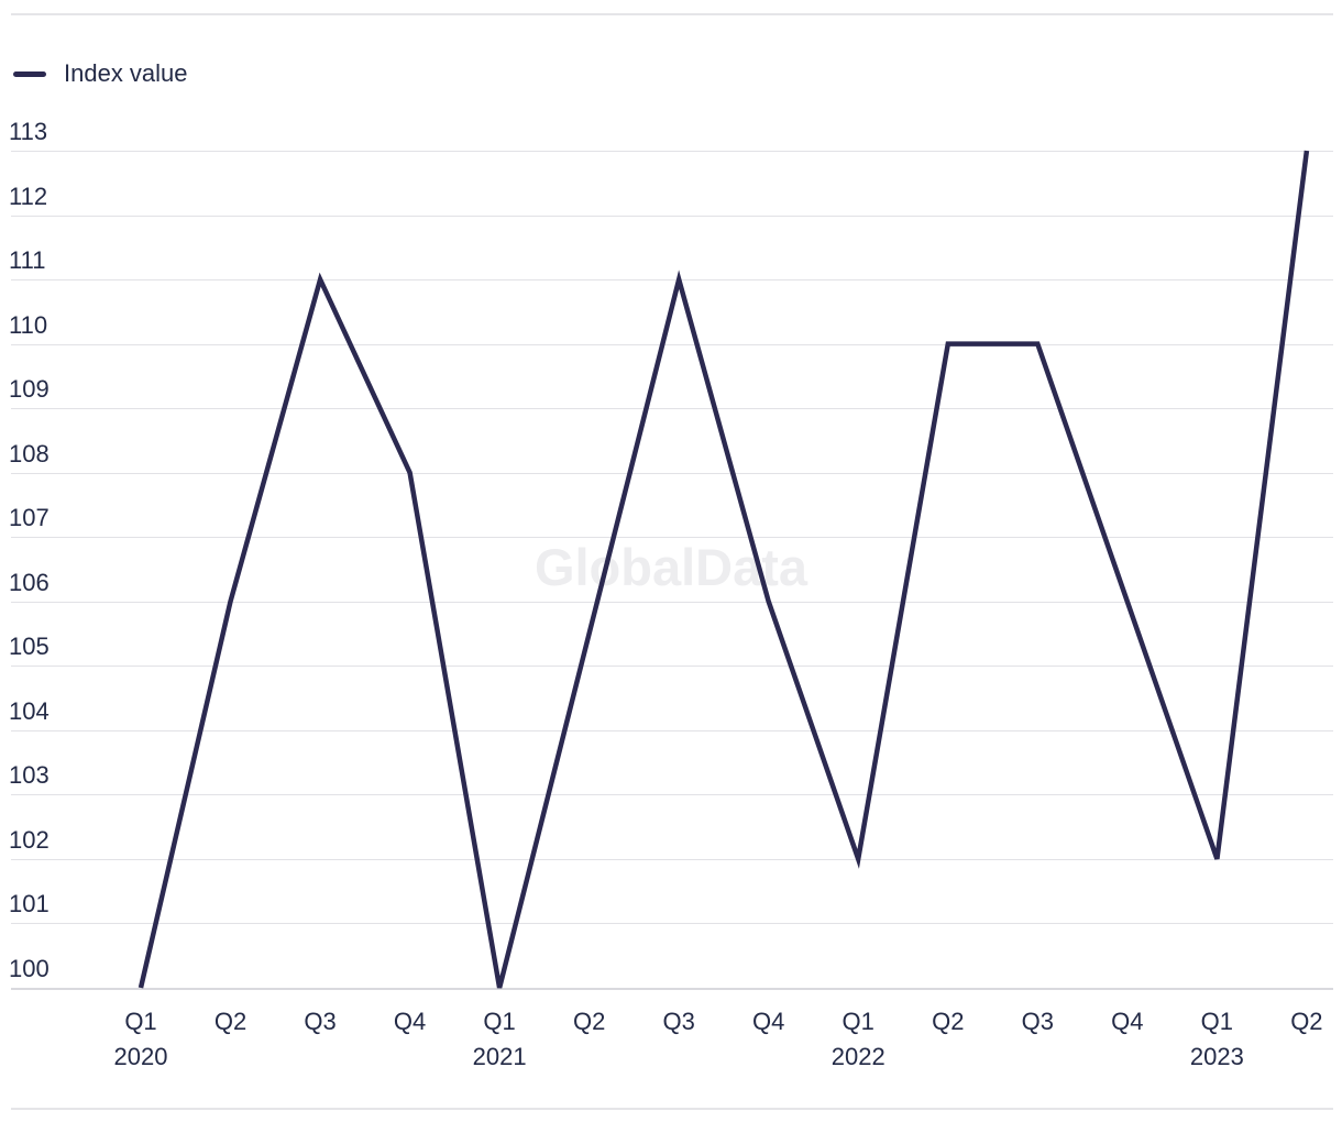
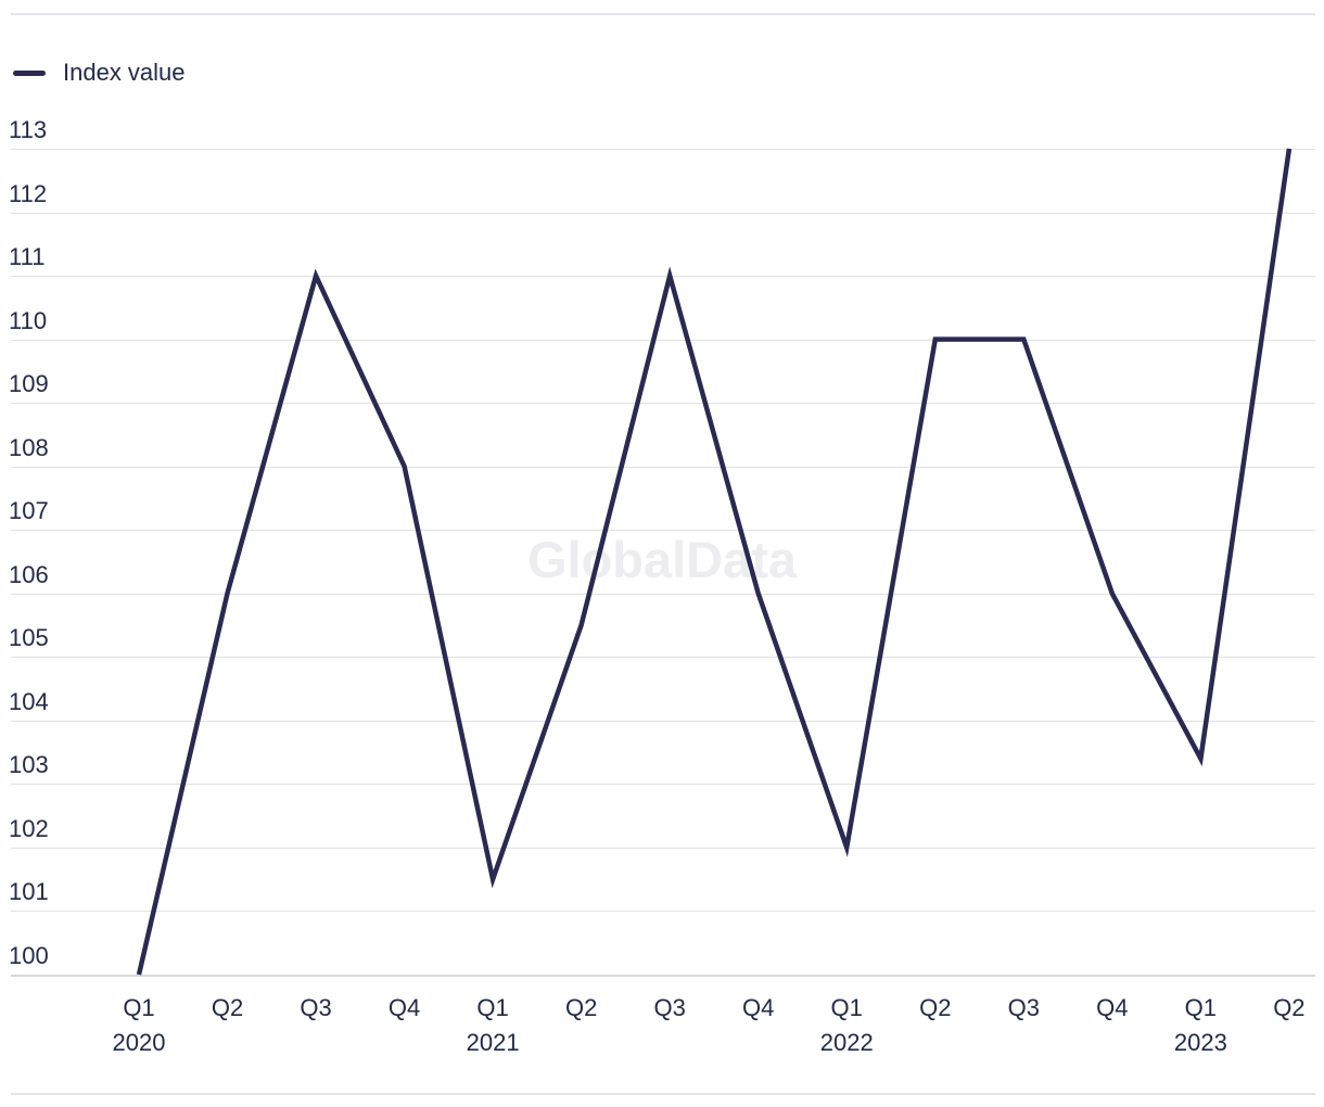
Q1 2021: 100.0 -> 101.5
Q1 2023: 102.0 -> 103.4
